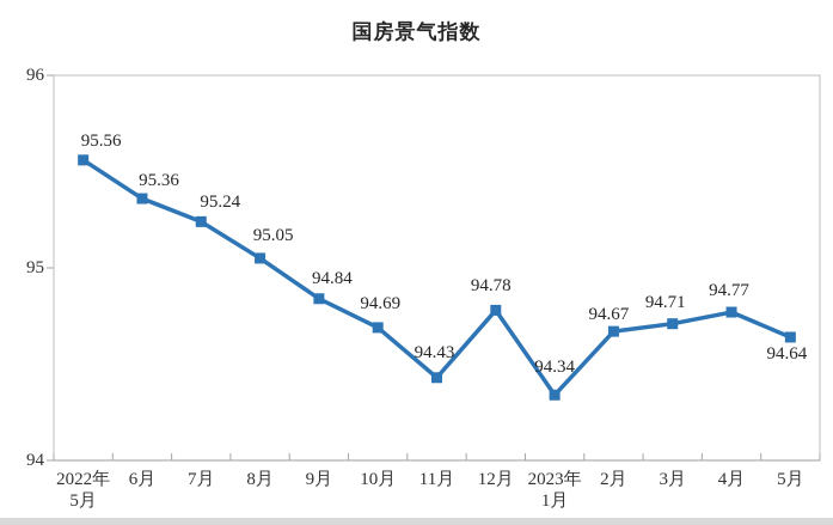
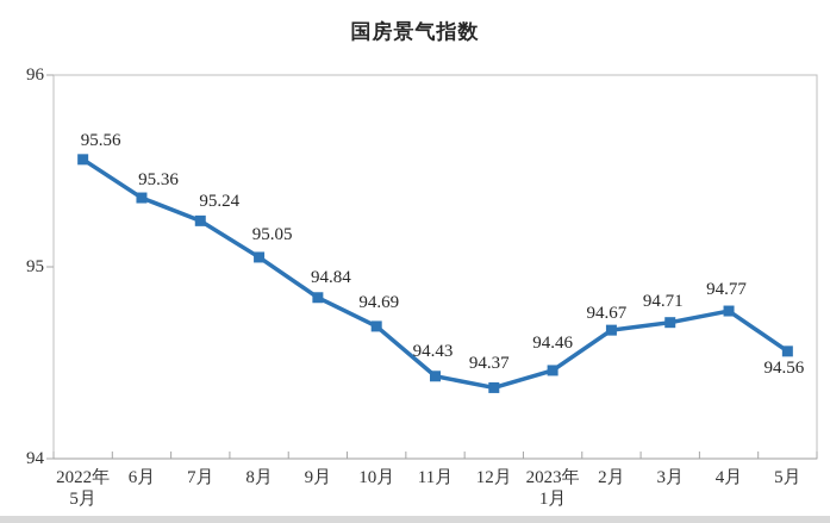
12月: 94.78 -> 94.37
2023年 1月: 94.34 -> 94.46
5月: 94.64 -> 94.56
